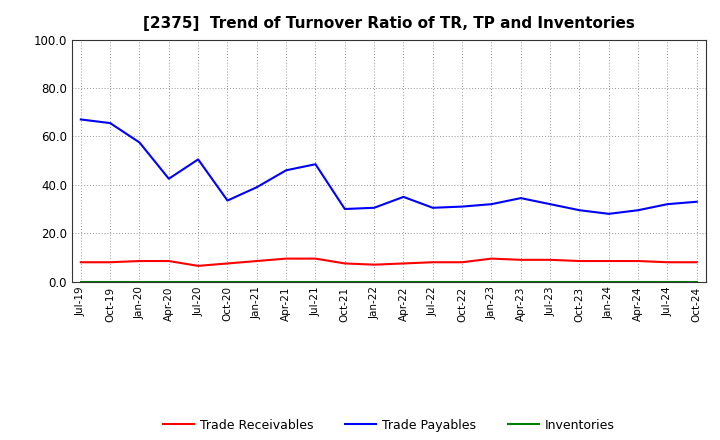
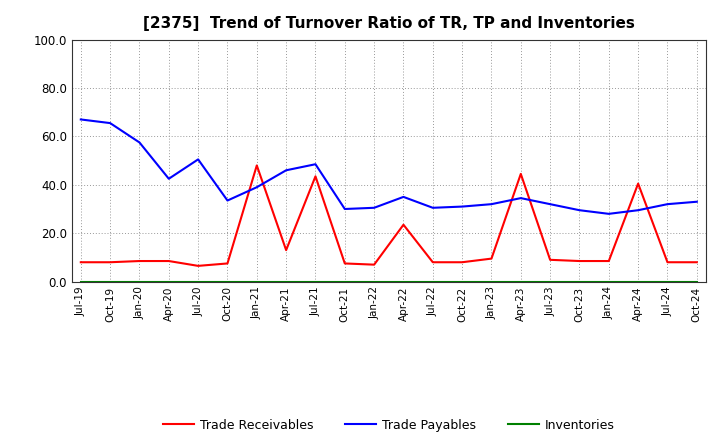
Trade Receivables/Jan-21: 8.5 -> 48.0
Trade Receivables/Apr-21: 9.5 -> 13.0
Trade Receivables/Jul-21: 9.5 -> 43.5
Trade Receivables/Apr-22: 7.5 -> 23.5
Trade Receivables/Apr-23: 9.0 -> 44.5
Trade Receivables/Apr-24: 8.5 -> 40.5
